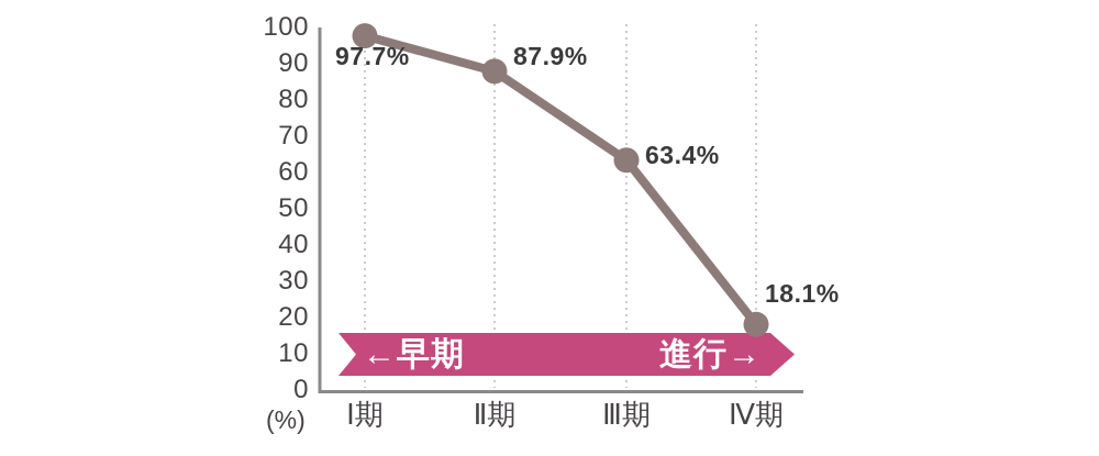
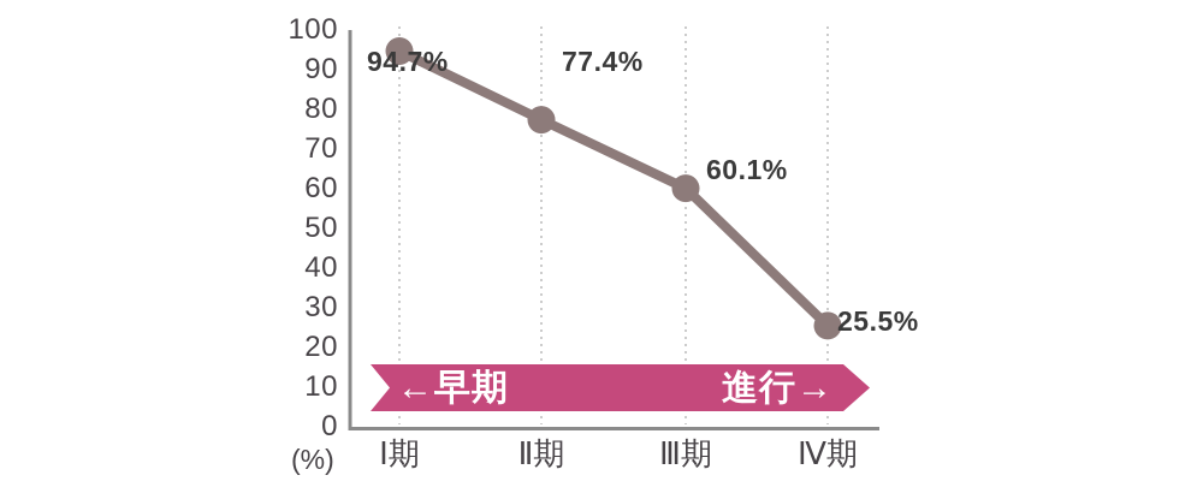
Ⅰ期: 97.7% -> 94.7%
Ⅱ期: 87.9% -> 77.4%
Ⅲ期: 63.4% -> 60.1%
Ⅳ期: 18.1% -> 25.5%
